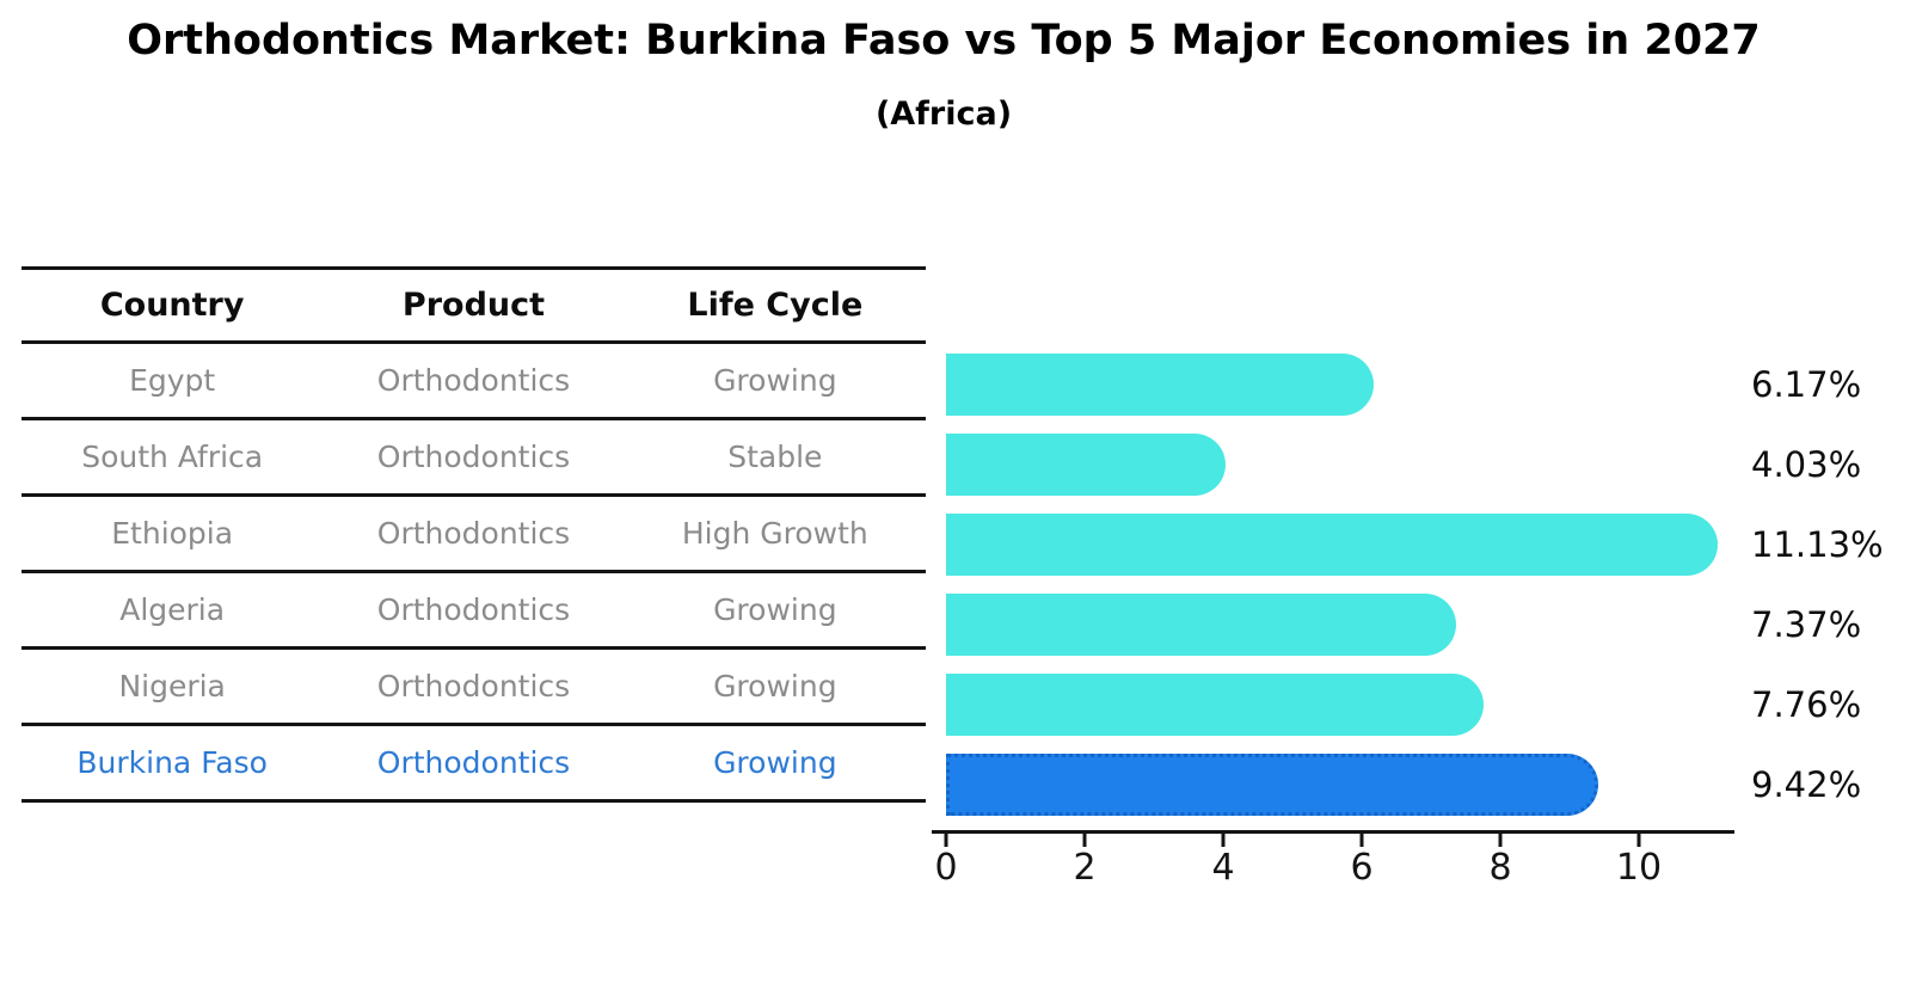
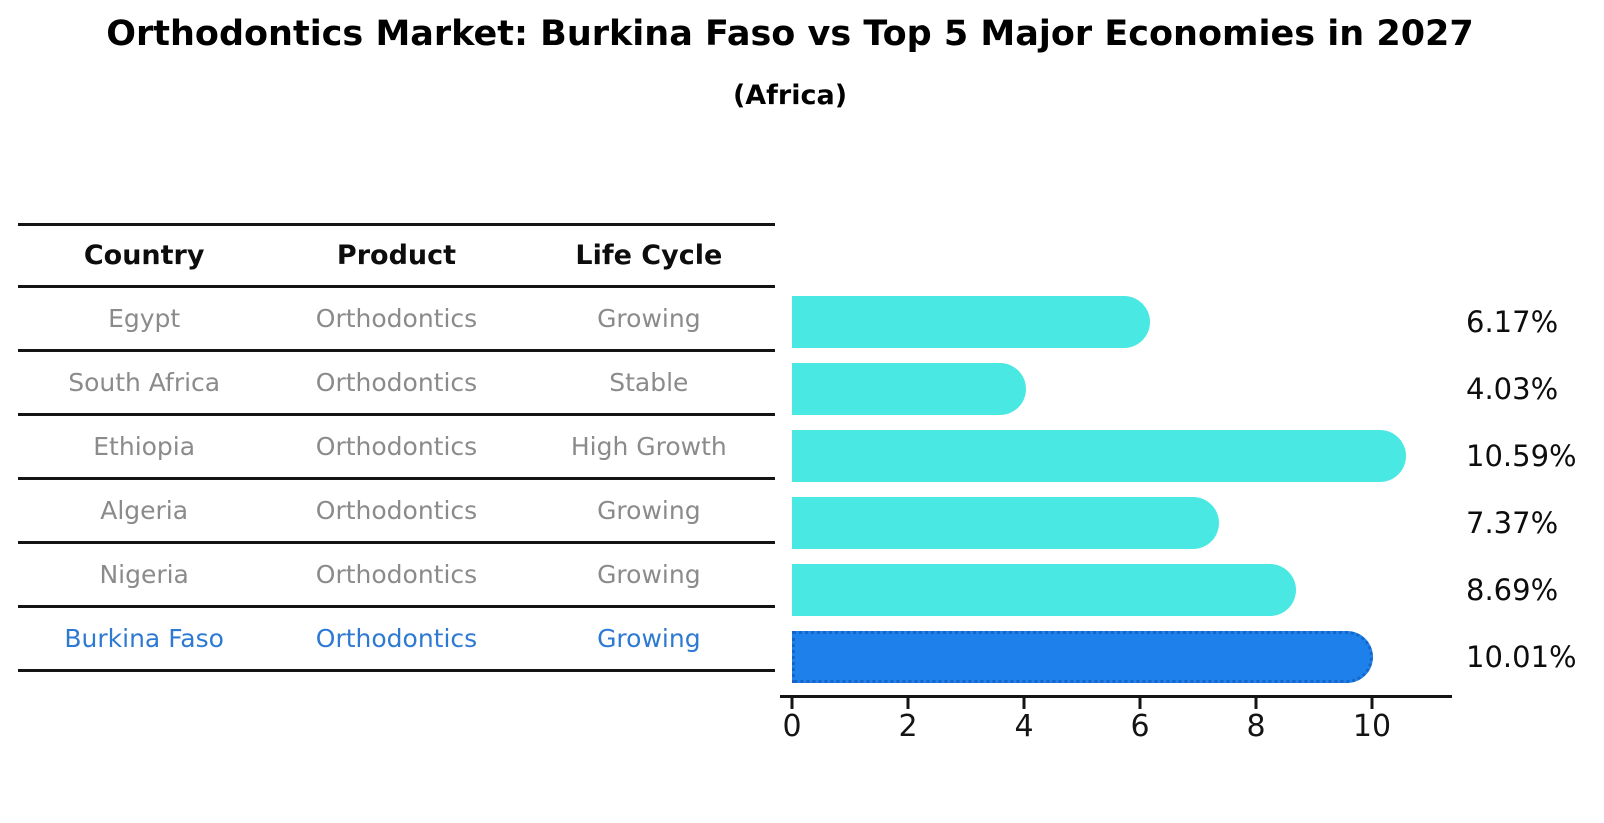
Ethiopia: 11.13% -> 10.59%
Nigeria: 7.76% -> 8.69%
Burkina Faso: 9.42% -> 10.01%
